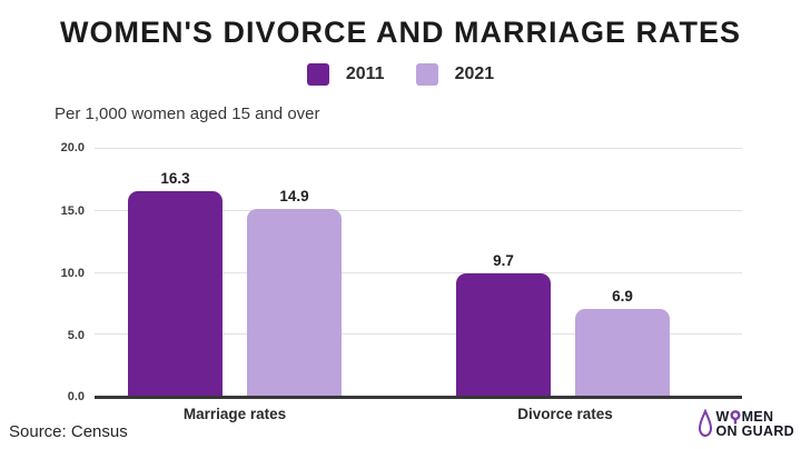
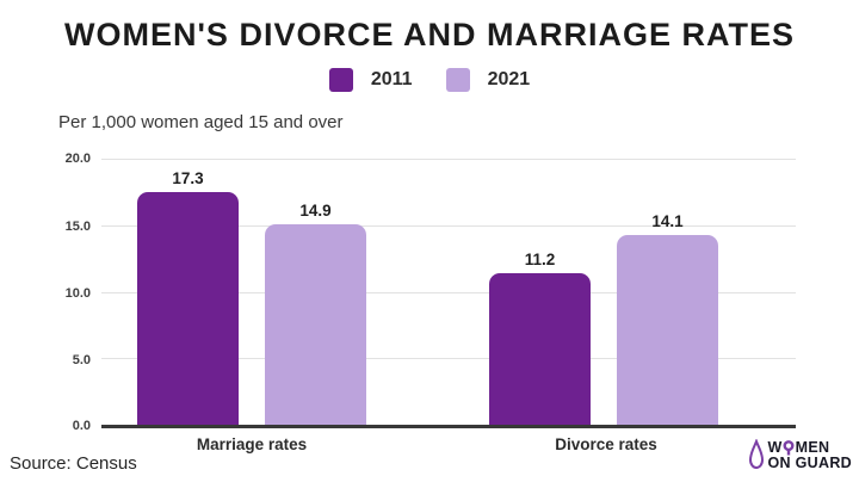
2011/Marriage rates: 16.3 -> 17.3
2011/Divorce rates: 9.7 -> 11.2
2021/Divorce rates: 6.9 -> 14.1
